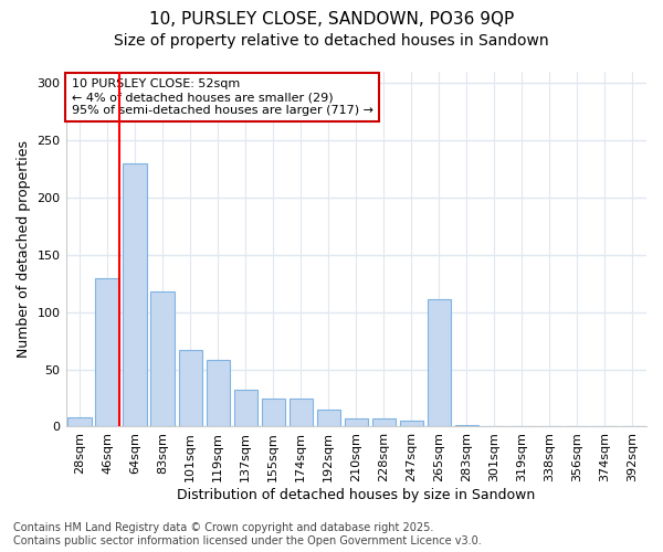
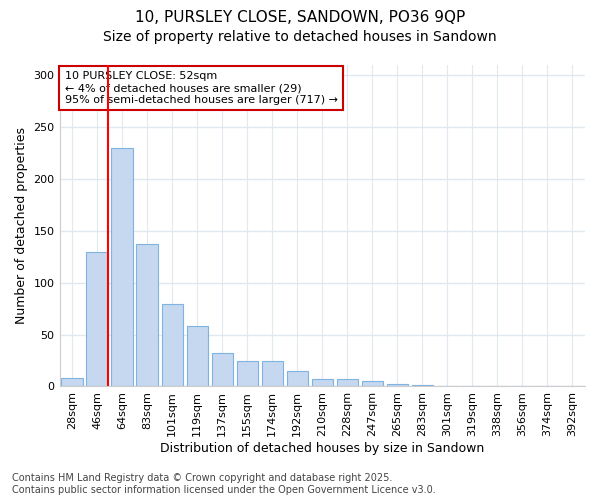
83sqm: 118 -> 137
101sqm: 67 -> 80
265sqm: 111 -> 2
